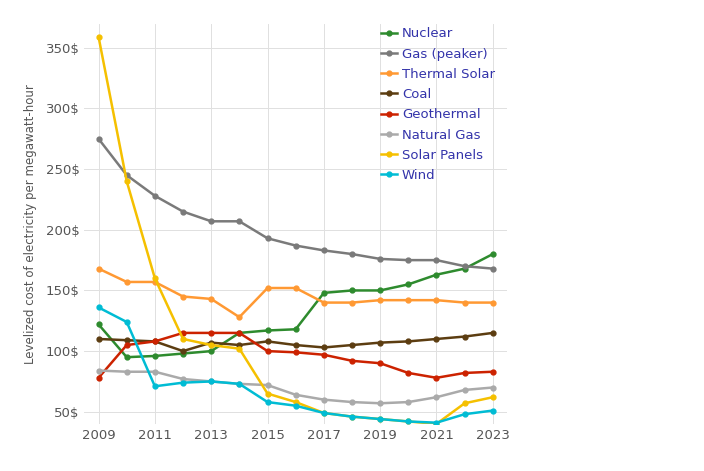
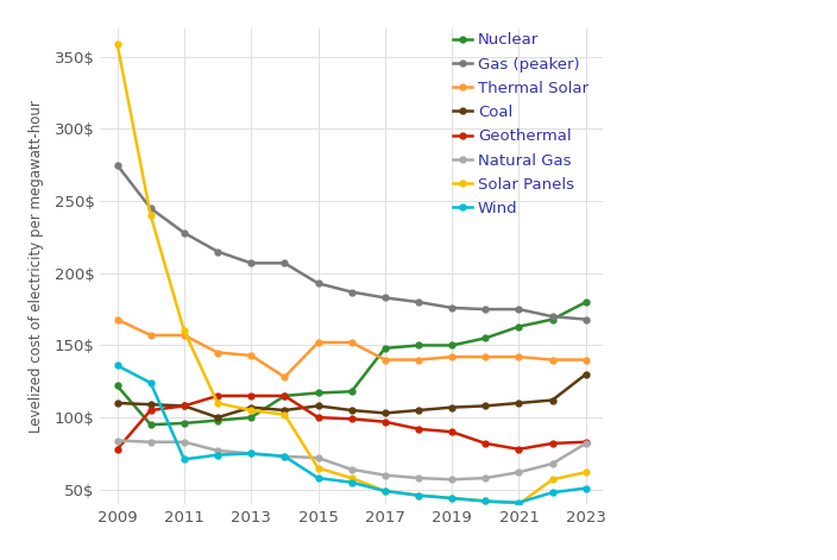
Coal/2023: 115$ -> 130$
Natural Gas/2023: 70$ -> 82$
